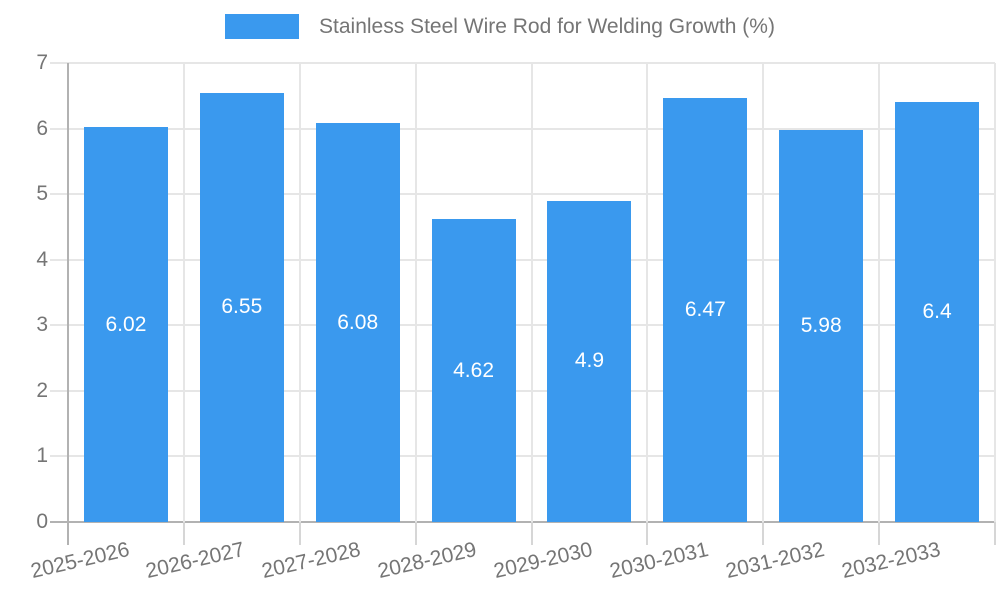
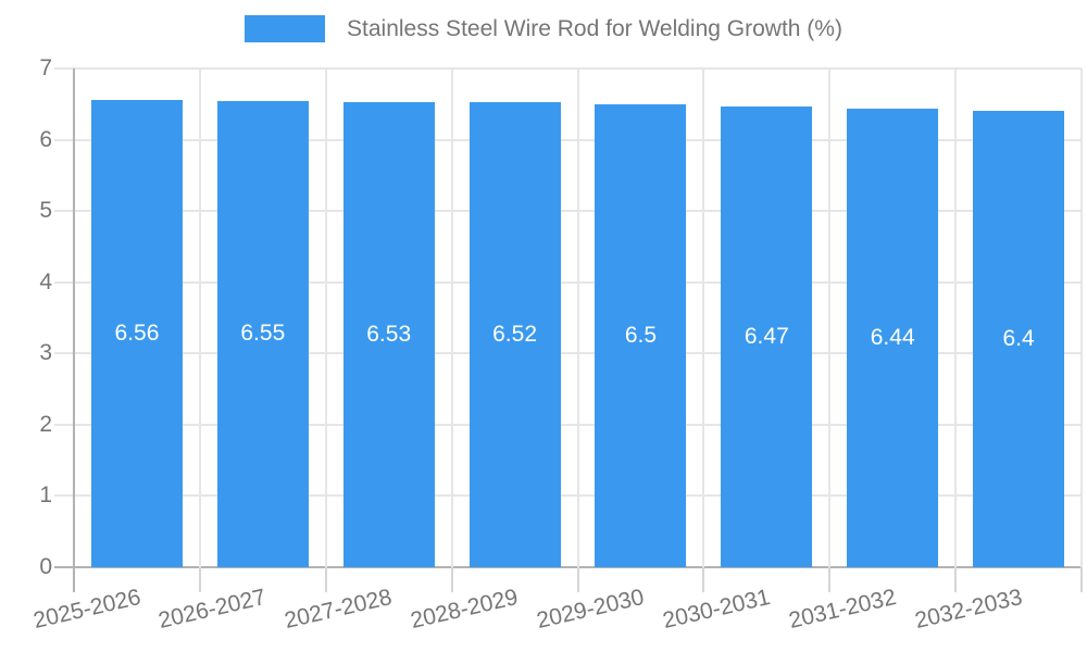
2025-2026: 6.02 -> 6.56
2027-2028: 6.08 -> 6.53
2028-2029: 4.62 -> 6.52
2029-2030: 4.9 -> 6.5
2031-2032: 5.98 -> 6.44
